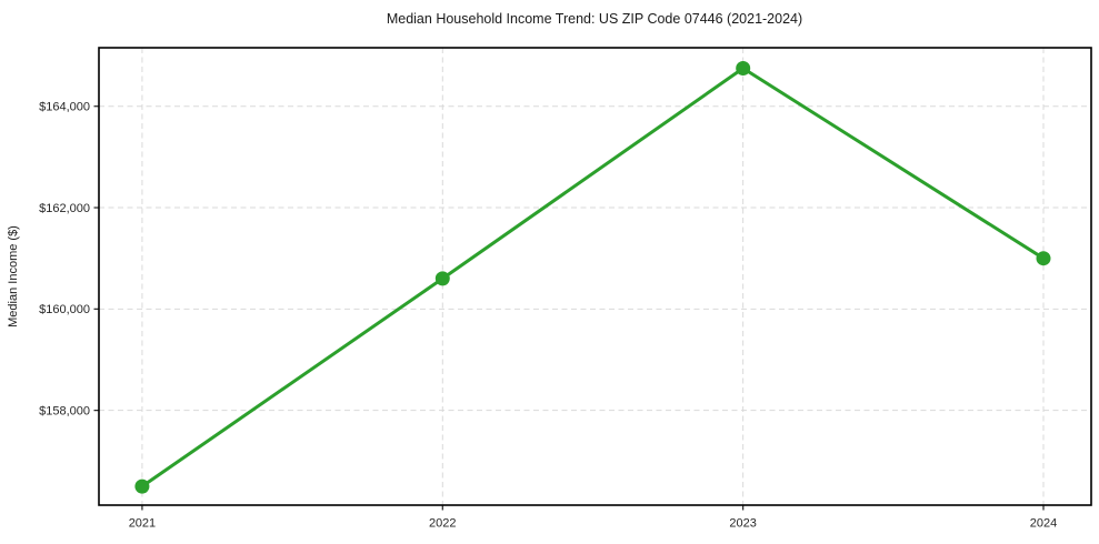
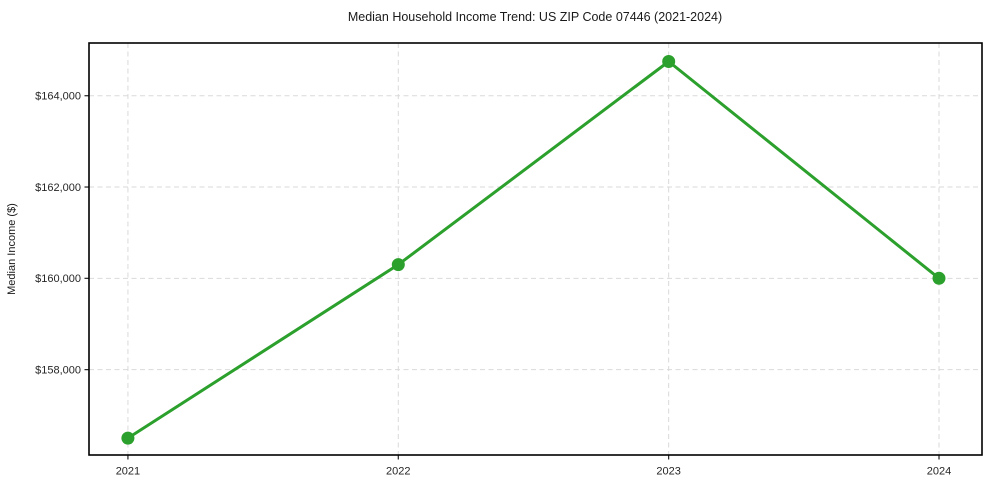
2022: $160600 -> $160300
2024: $161000 -> $160000
